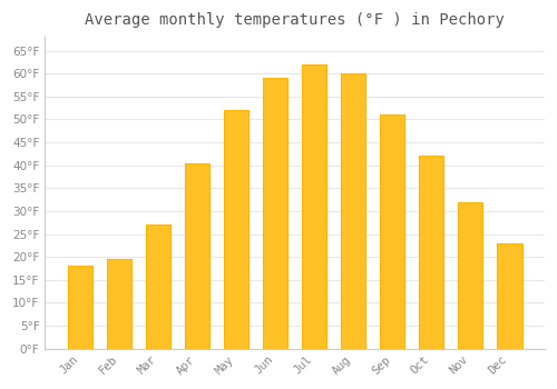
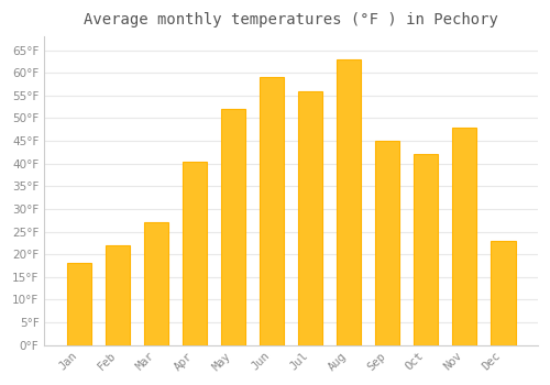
Feb: 19.5°F -> 22.0°F
Jul: 62.0°F -> 56.0°F
Aug: 60.0°F -> 63.0°F
Sep: 51.0°F -> 45.0°F
Nov: 32.0°F -> 48.0°F
